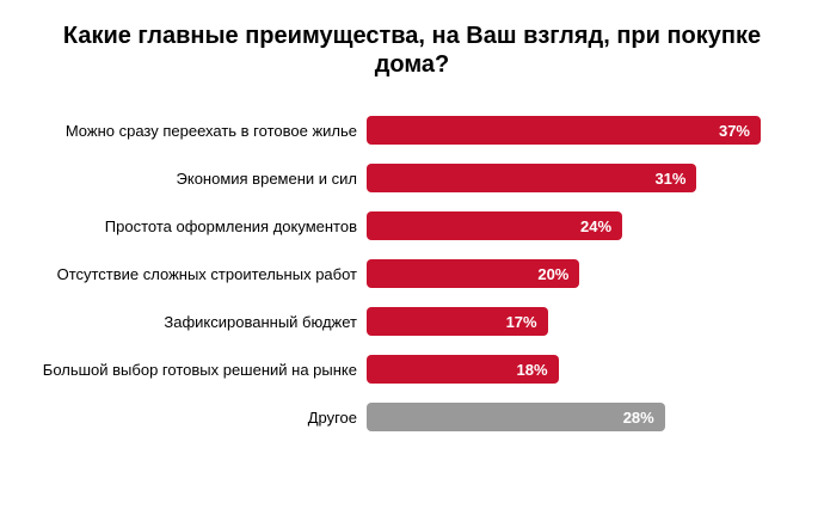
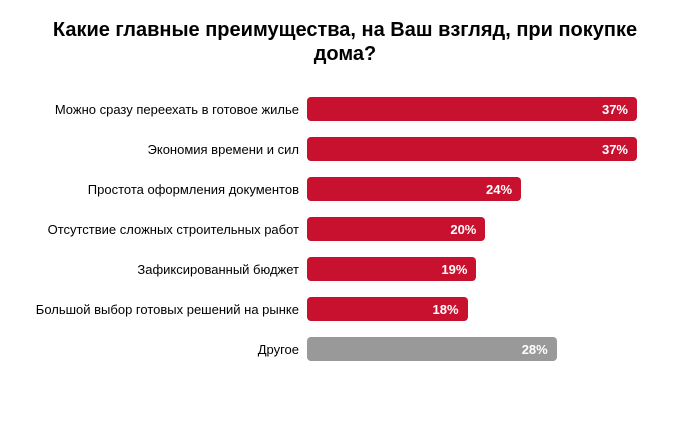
Экономия времени и сил: 31% -> 37%
Зафиксированный бюджет: 17% -> 19%
